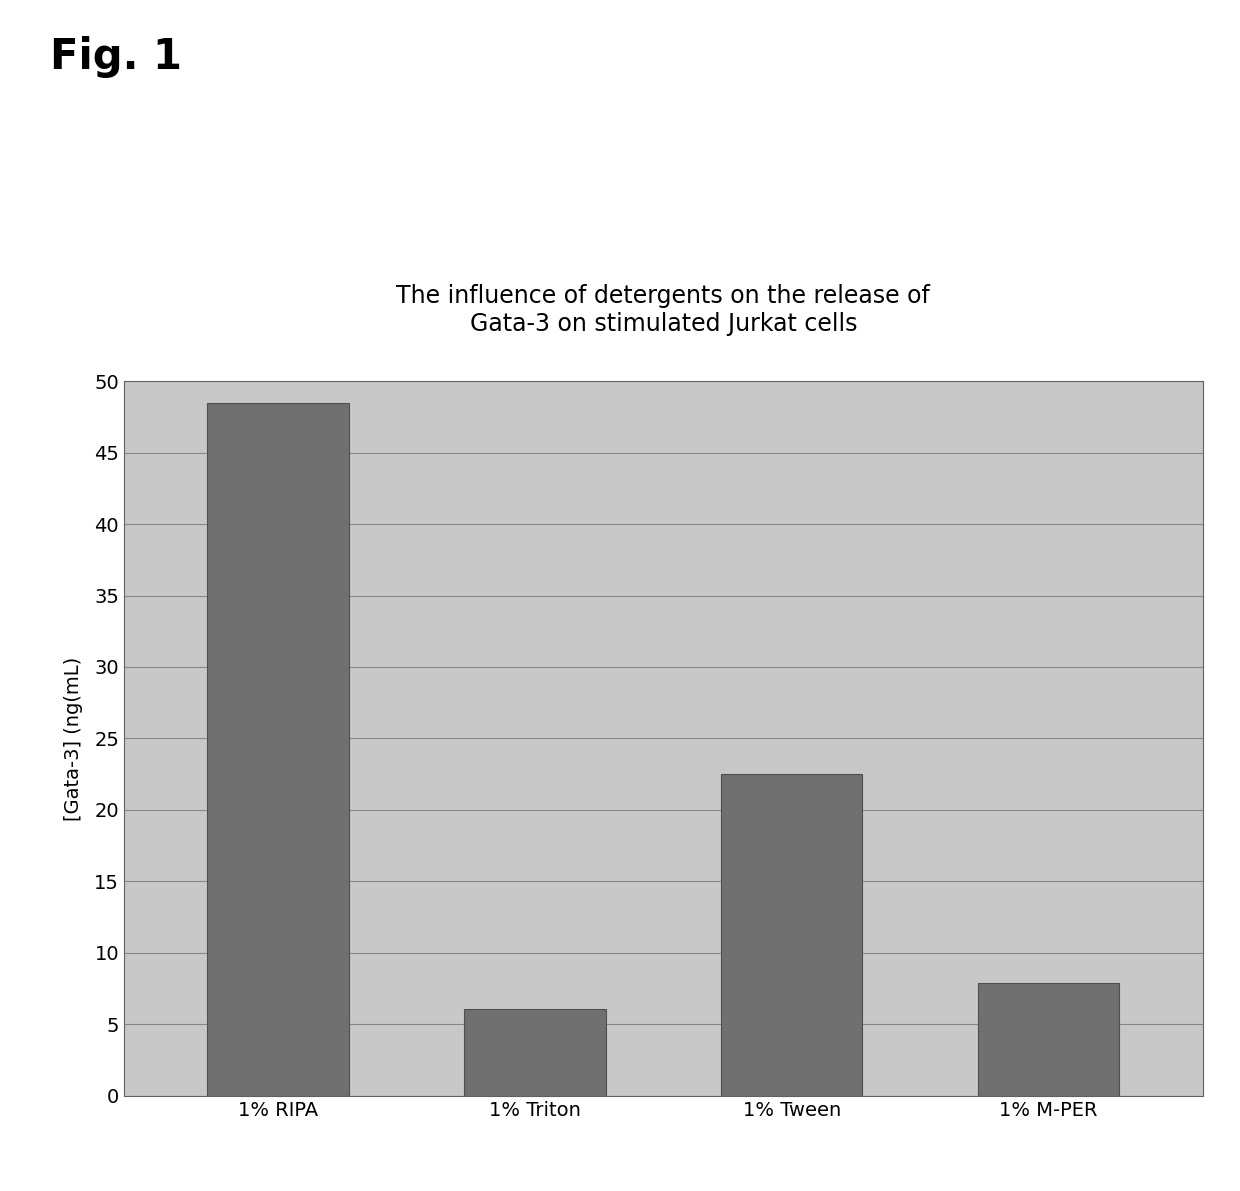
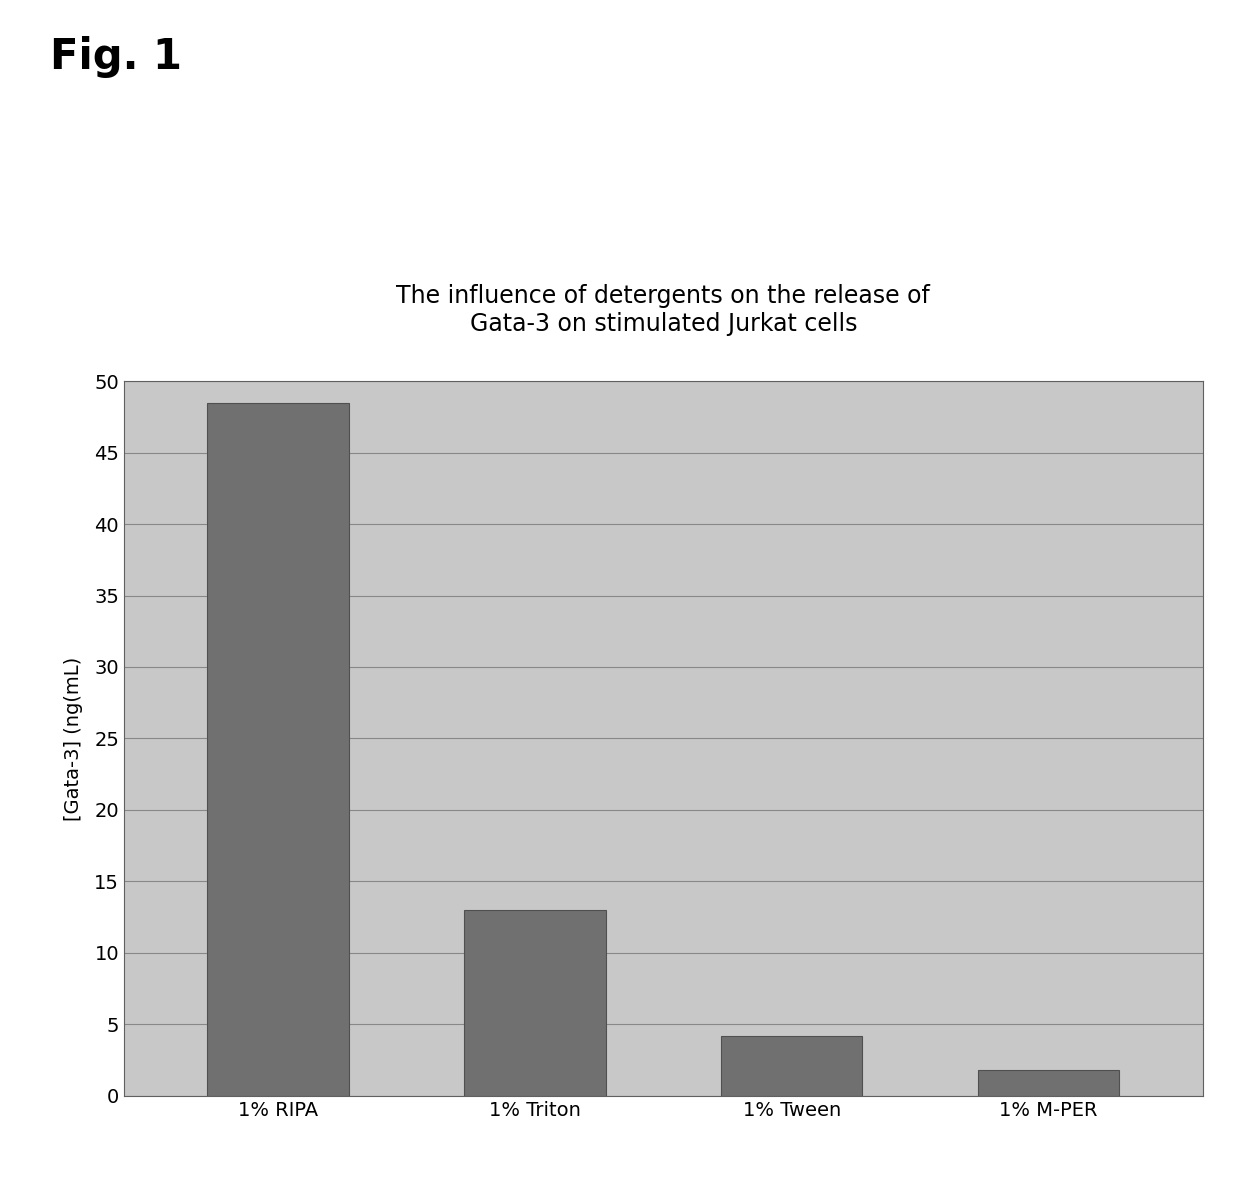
1% Triton: 6.1 -> 13.0
1% Tween: 22.5 -> 4.2
1% M-PER: 7.9 -> 1.8
